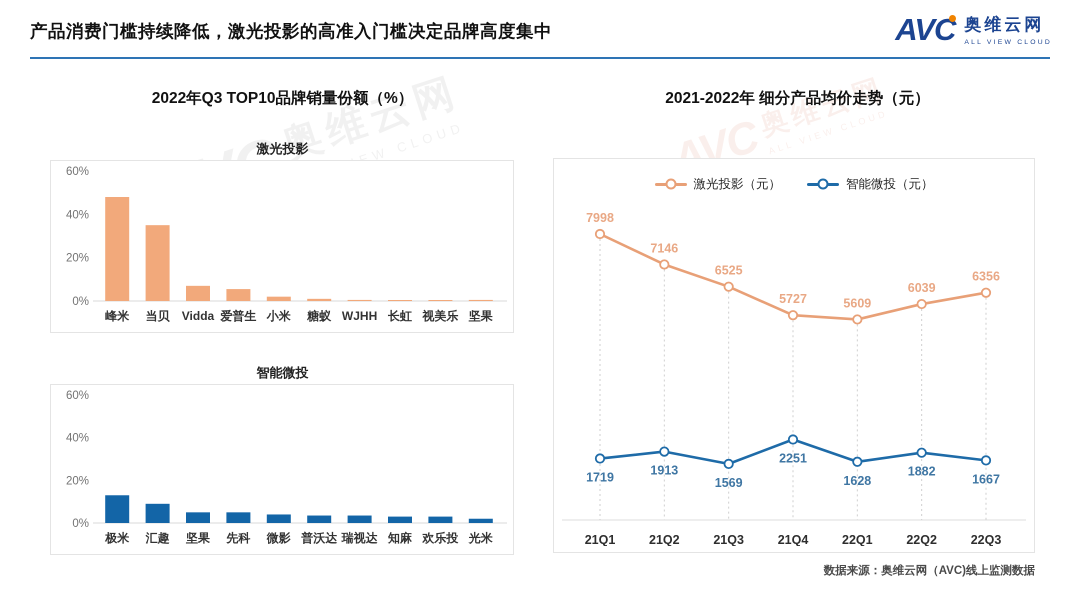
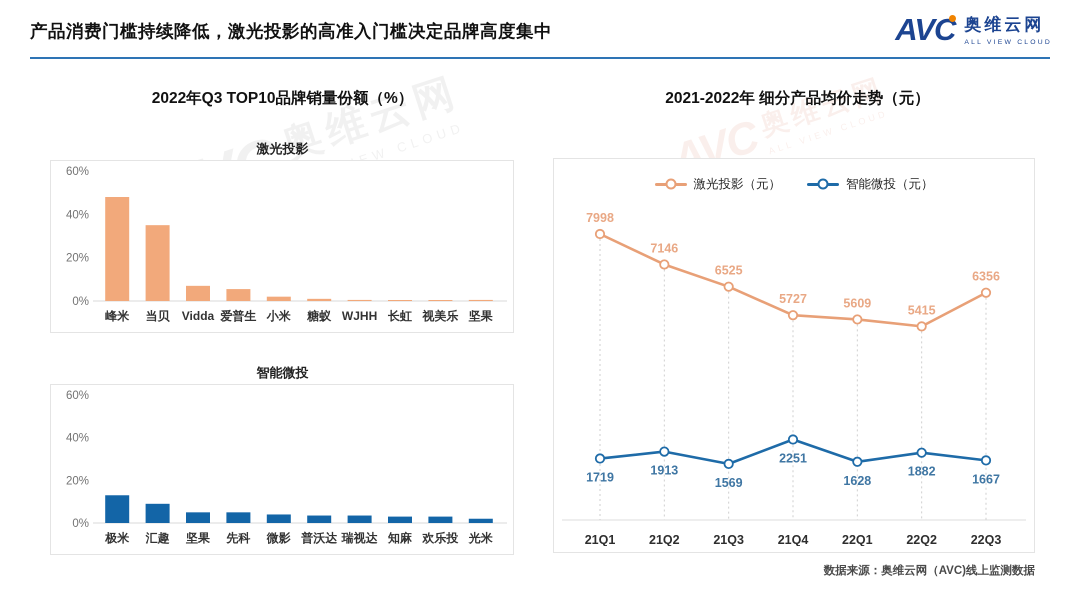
2021-2022年 细分产品均价走势（元）/激光投影（元）/22Q2: 6039 -> 5415
